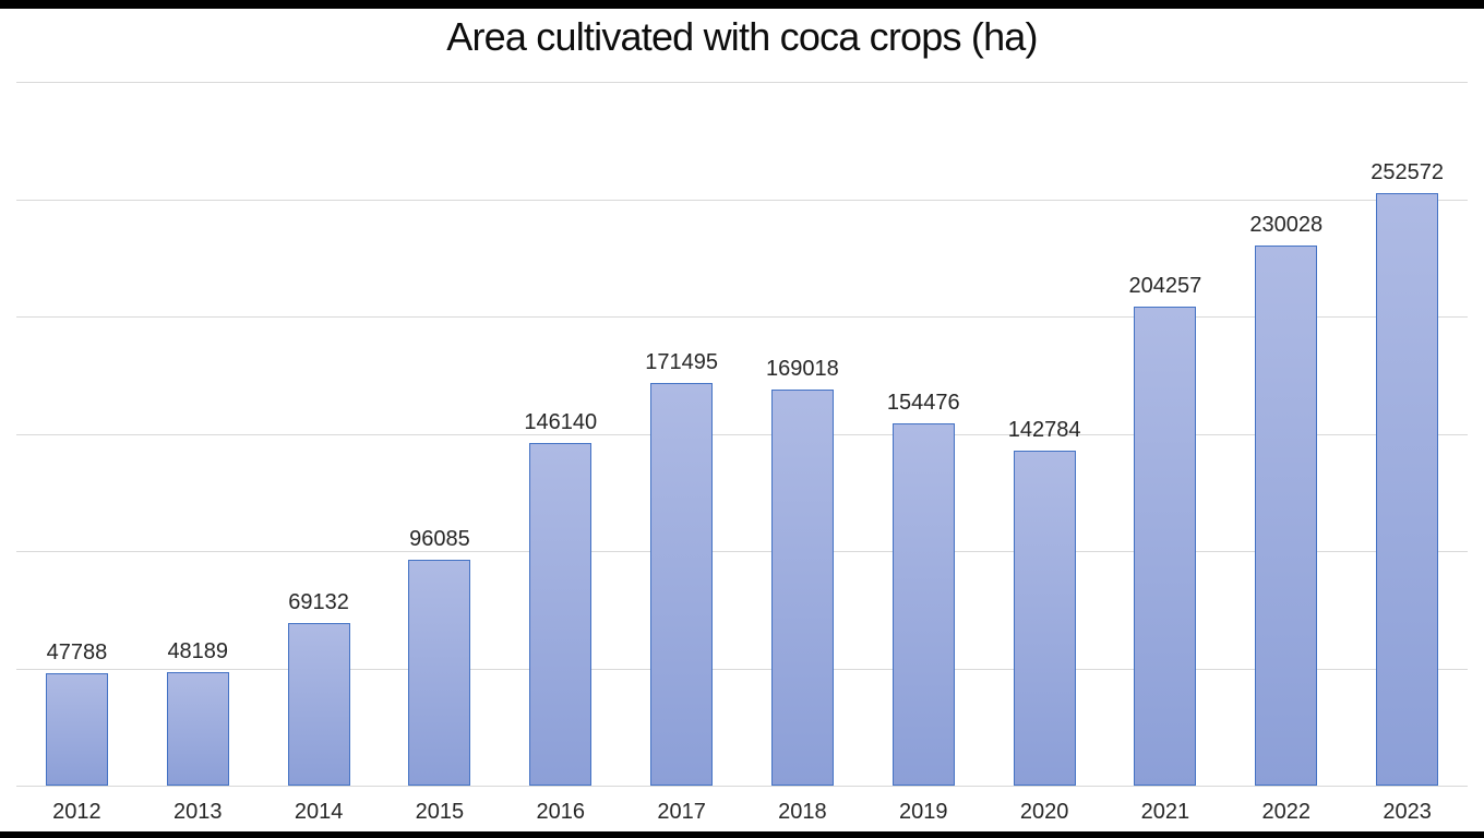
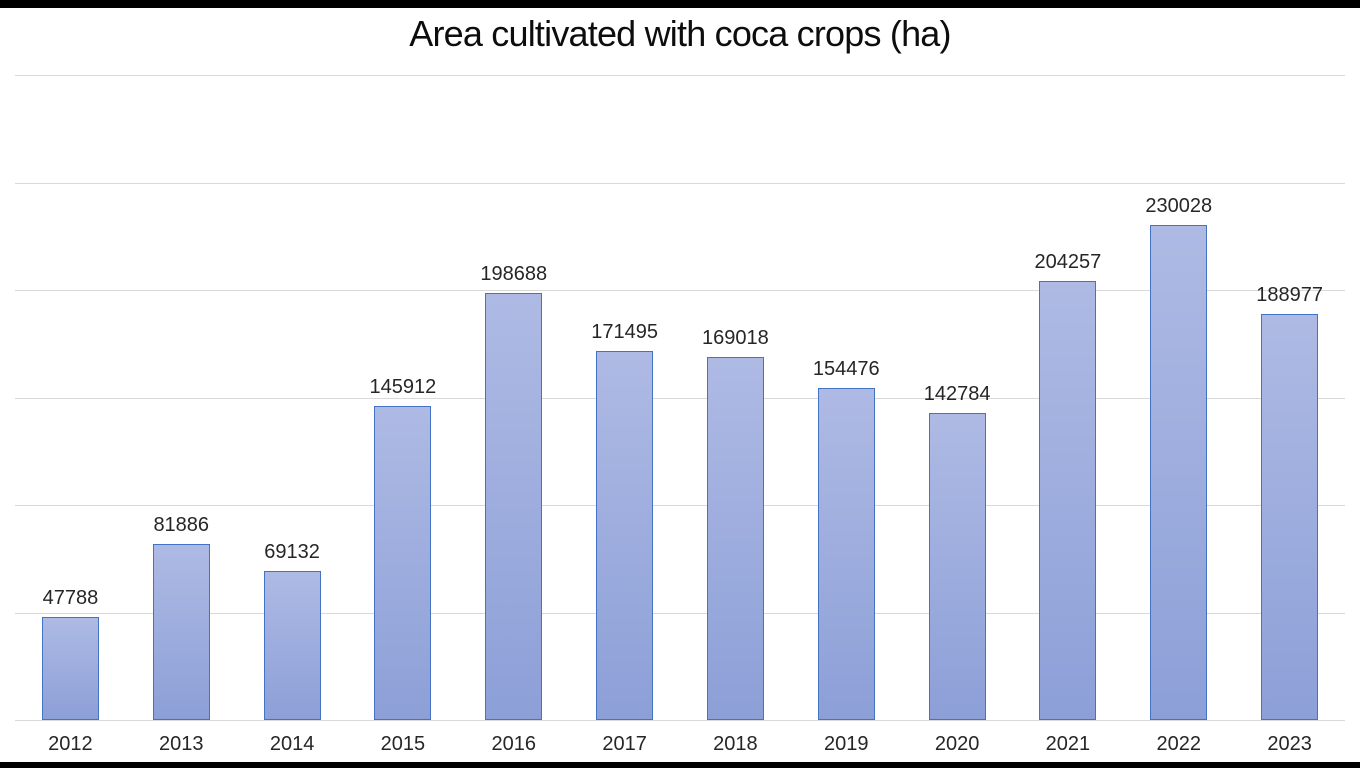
2013: 48189 -> 81886
2015: 96085 -> 145912
2016: 146140 -> 198688
2023: 252572 -> 188977
